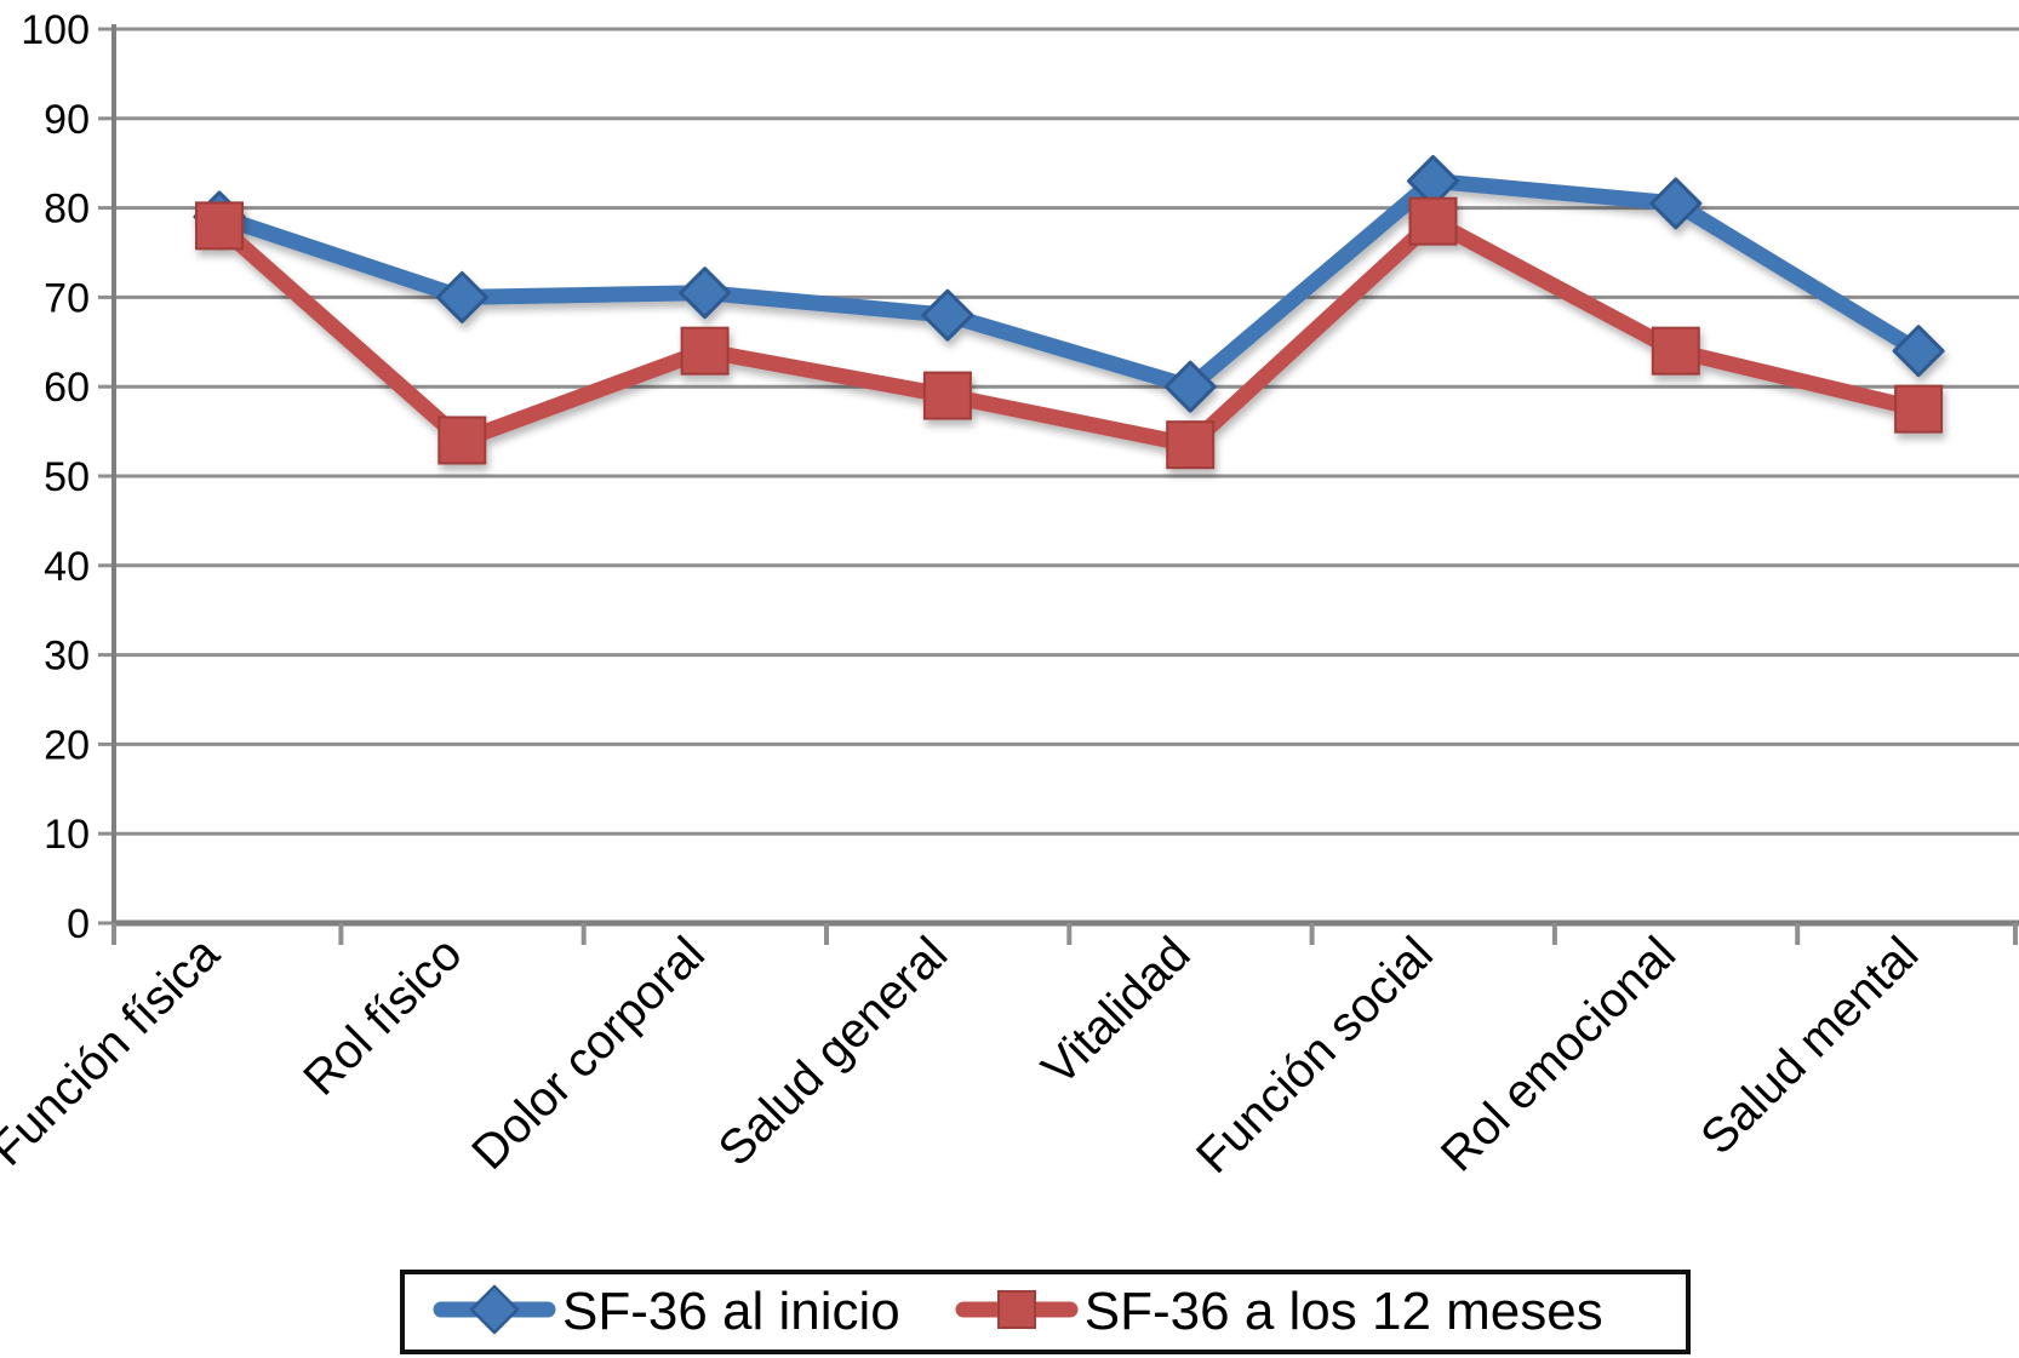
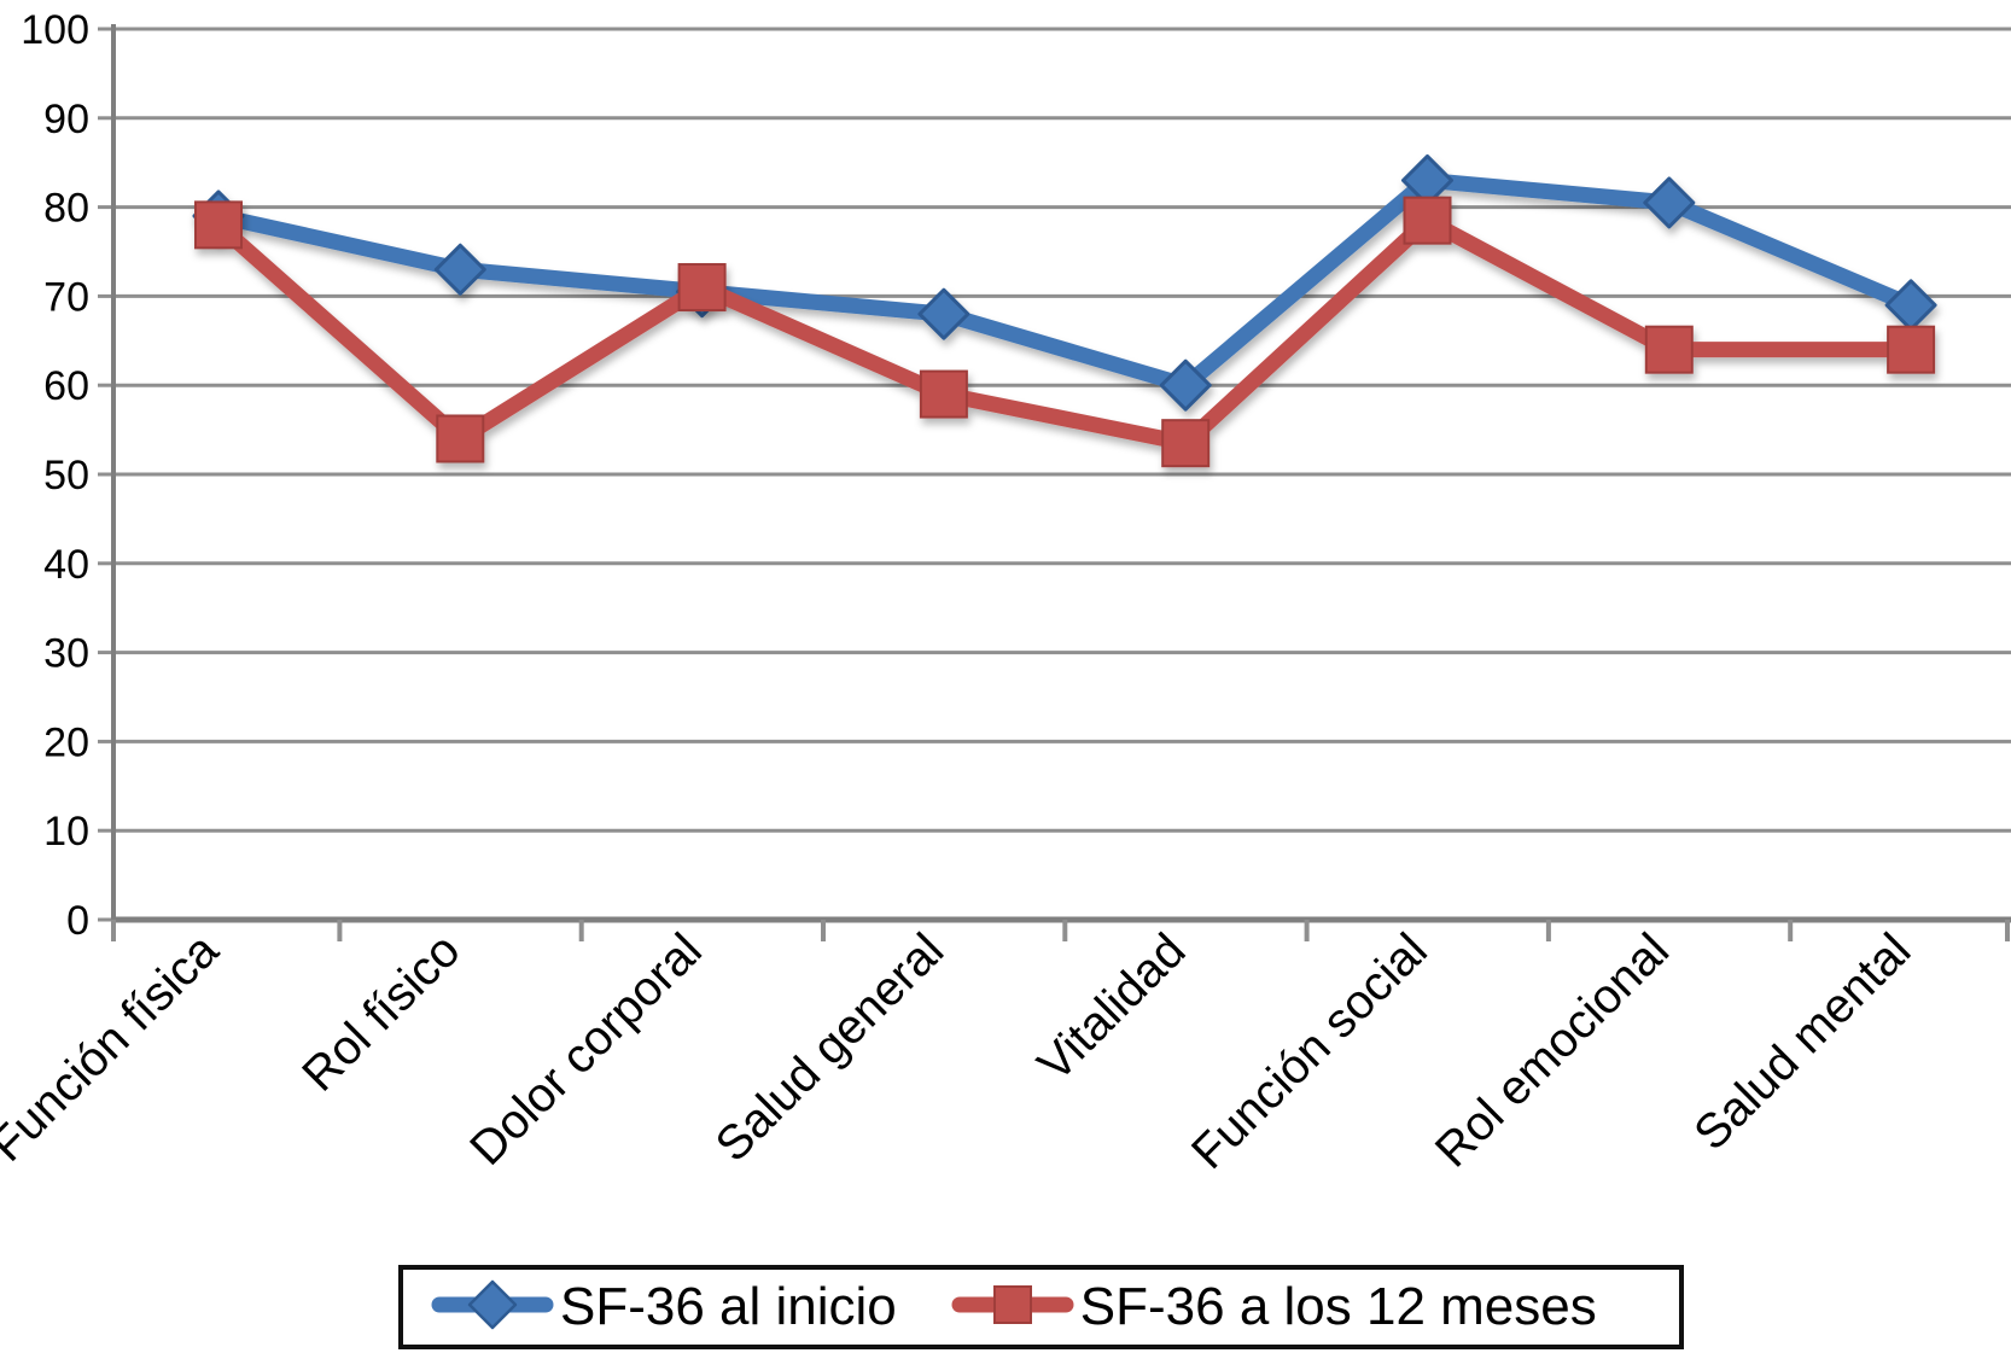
SF-36 al inicio/Rol físico: 70 -> 73
SF-36 a los 12 meses/Dolor corporal: 64 -> 71
SF-36 al inicio/Salud mental: 64 -> 69
SF-36 a los 12 meses/Salud mental: 58 -> 64
